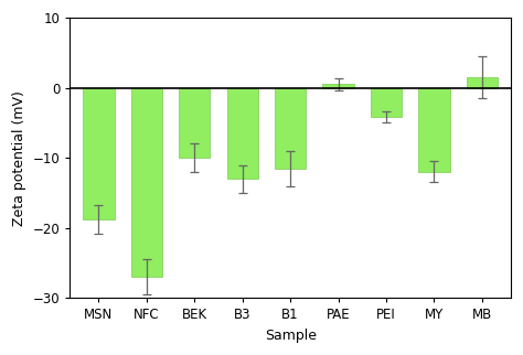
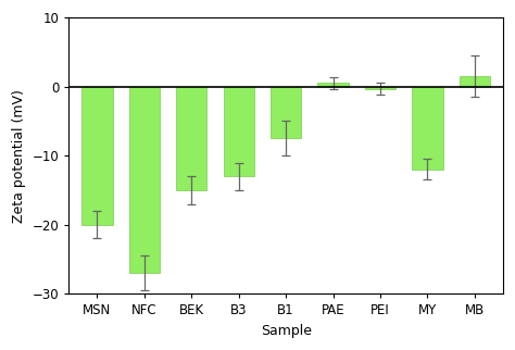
MSN: -18.8 -> -20.0
BEK: -10.0 -> -15.0
B1: -11.6 -> -7.5
PEI: -4.2 -> -0.3
